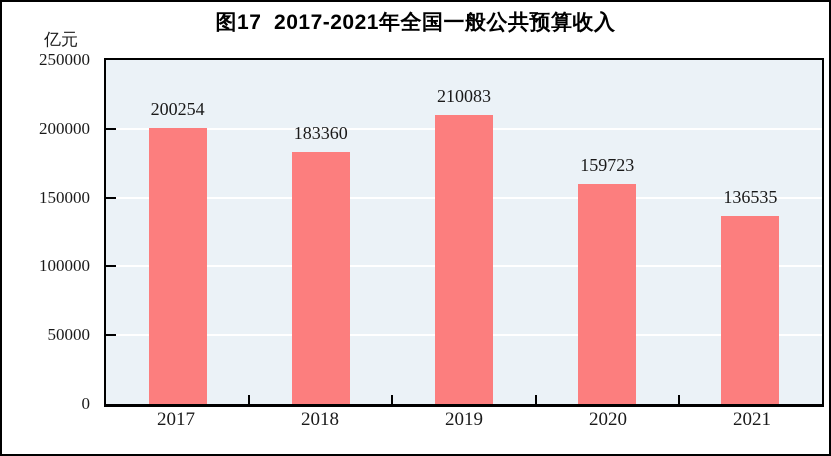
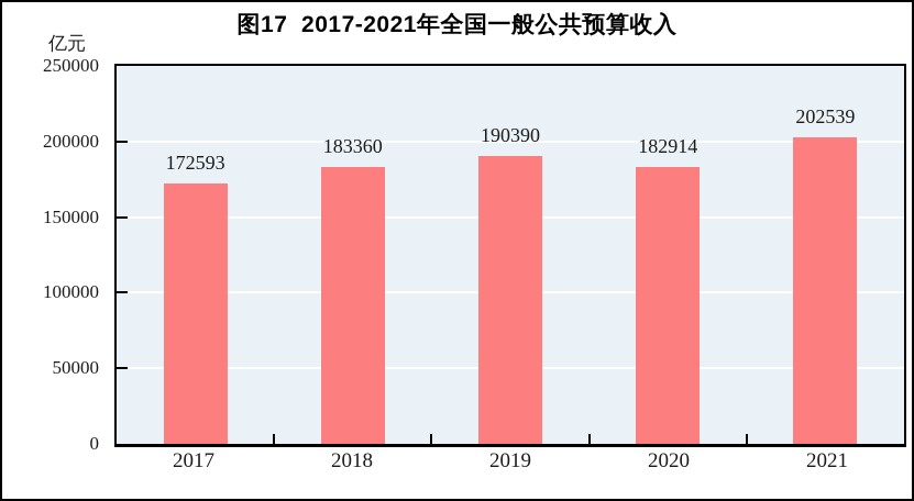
2017: 200254 -> 172593
2019: 210083 -> 190390
2020: 159723 -> 182914
2021: 136535 -> 202539
